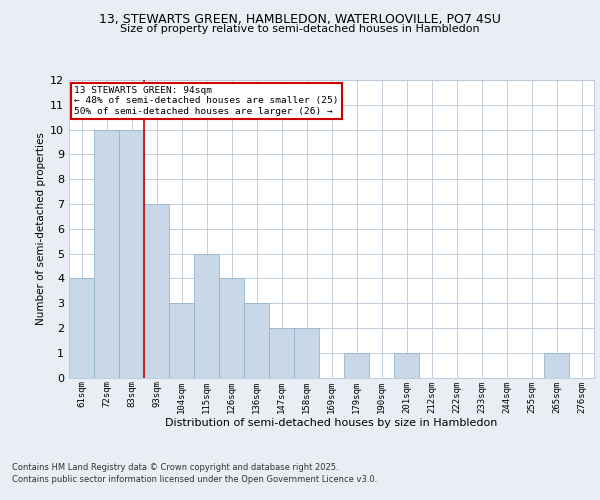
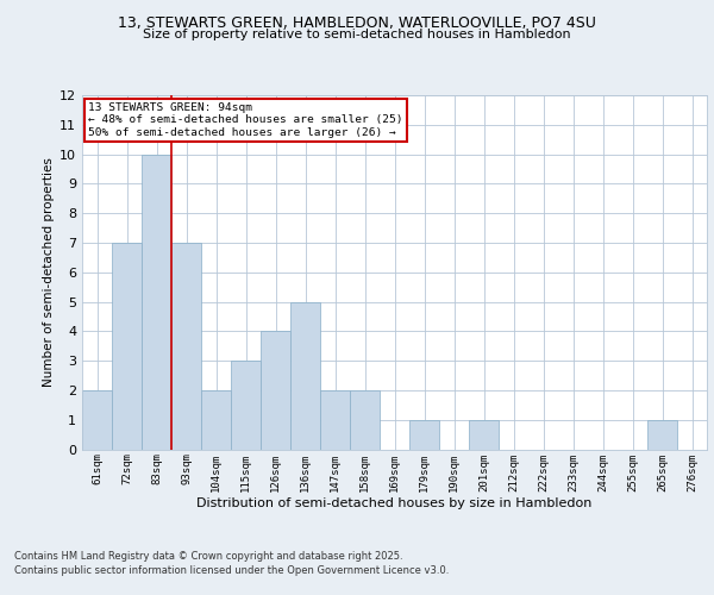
61sqm: 4 -> 2
72sqm: 10 -> 7
104sqm: 3 -> 2
115sqm: 5 -> 3
136sqm: 3 -> 5
